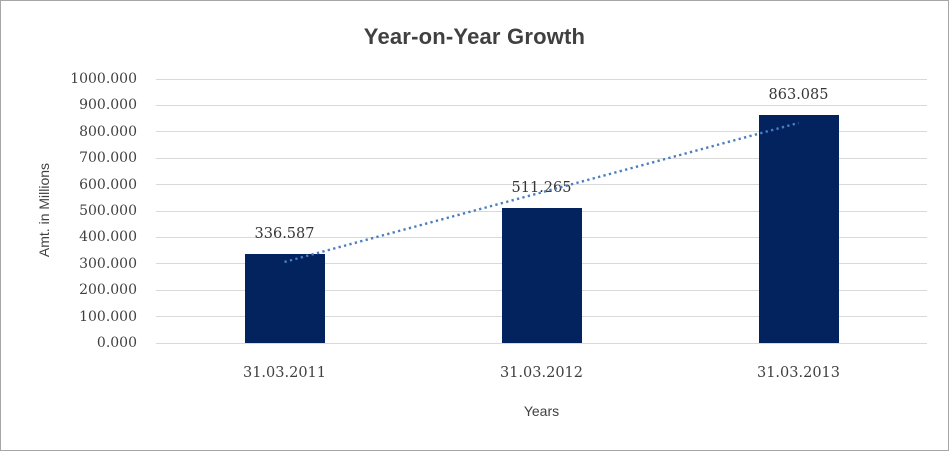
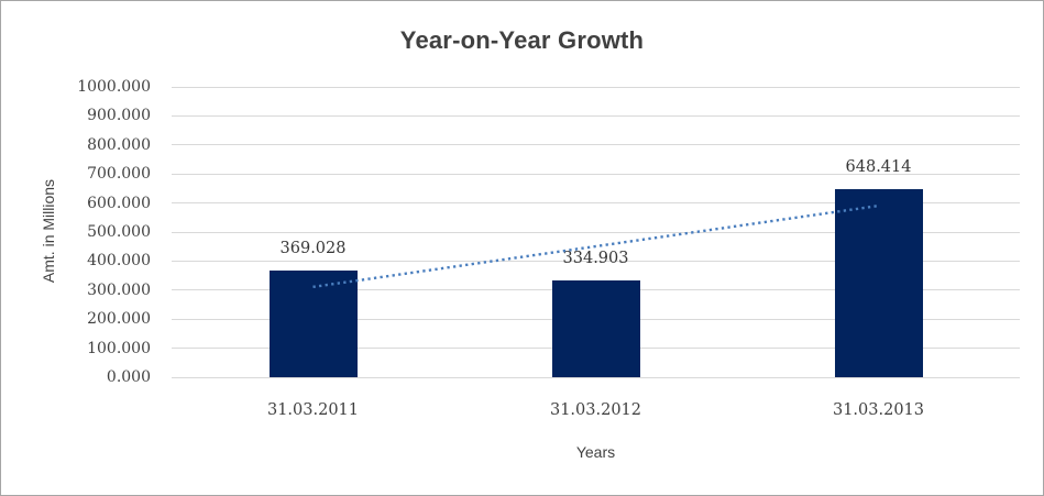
31.03.2011: 336.587 -> 369.028
31.03.2012: 511.265 -> 334.903
31.03.2013: 863.085 -> 648.414
